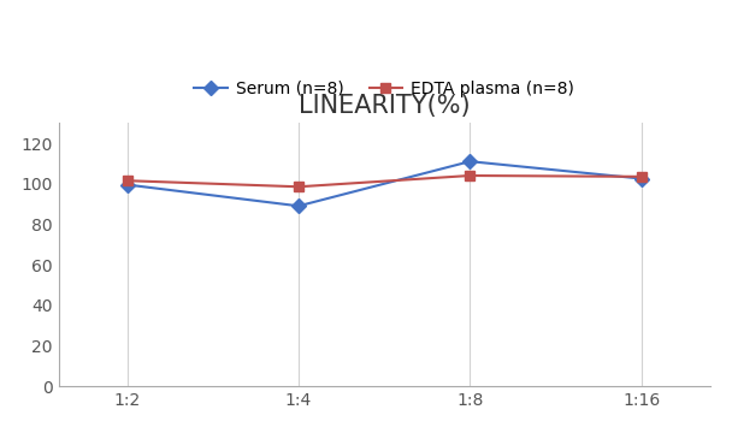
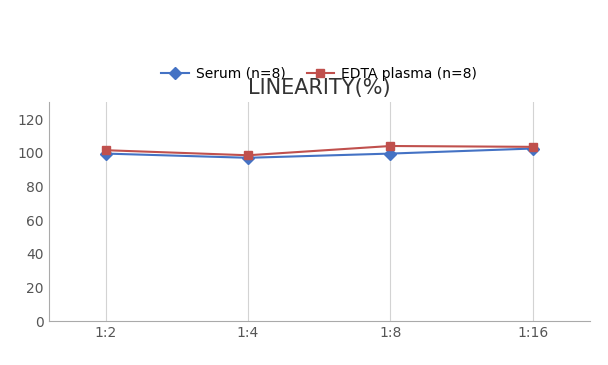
Serum (n=8)/1:4: 89 -> 97
Serum (n=8)/1:8: 111 -> 100
